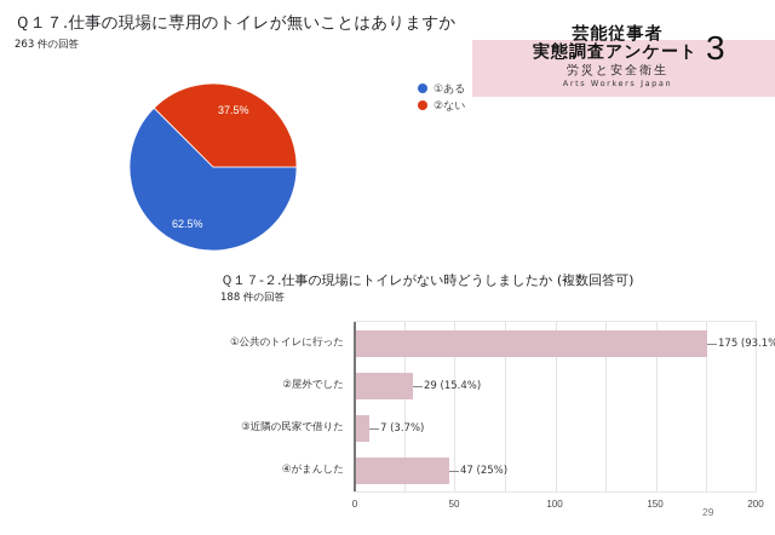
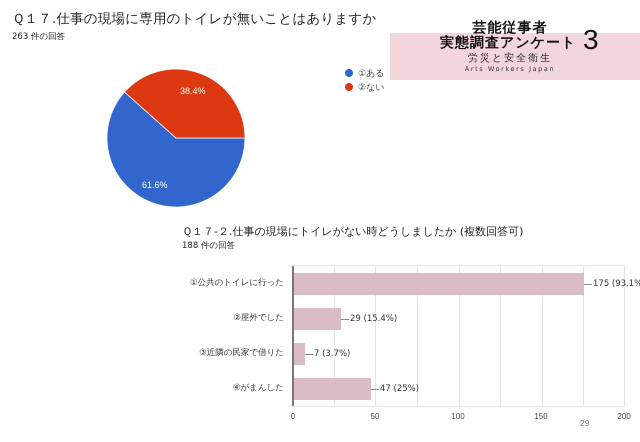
Ｑ１７.仕事の現場に専用のトイレが無いことはありますか/①ある: 62.5% -> 61.6%
Ｑ１７.仕事の現場に専用のトイレが無いことはありますか/②ない: 37.5% -> 38.4%
